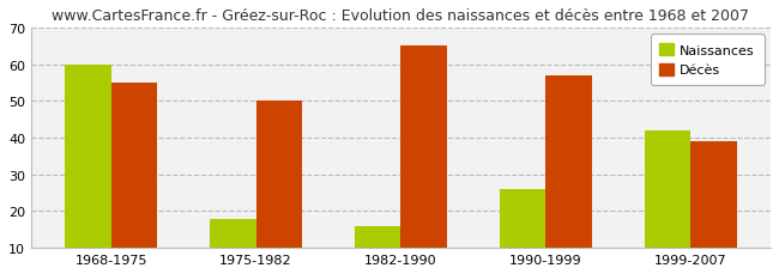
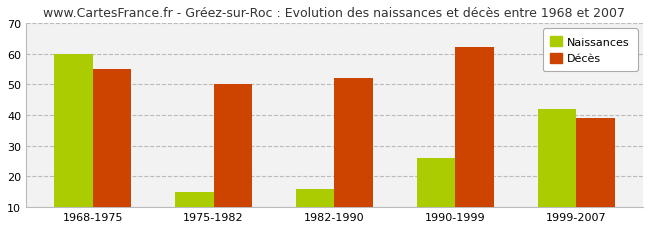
Naissances/1975-1982: 18 -> 15
Décès/1982-1990: 65 -> 52
Décès/1990-1999: 57 -> 62
